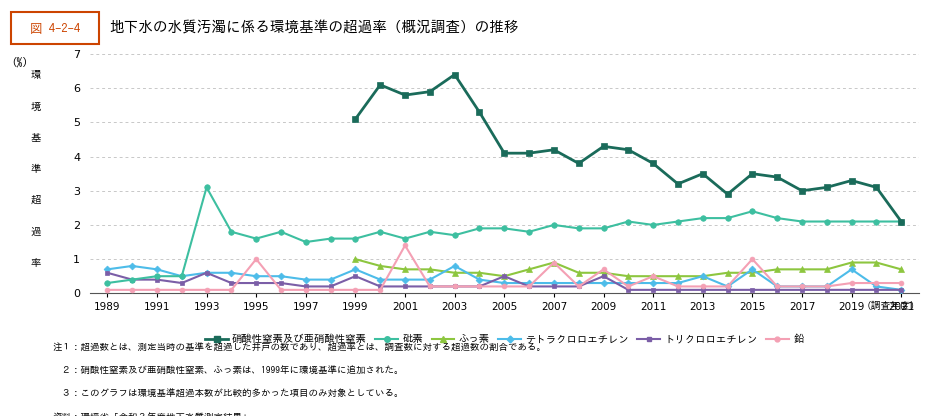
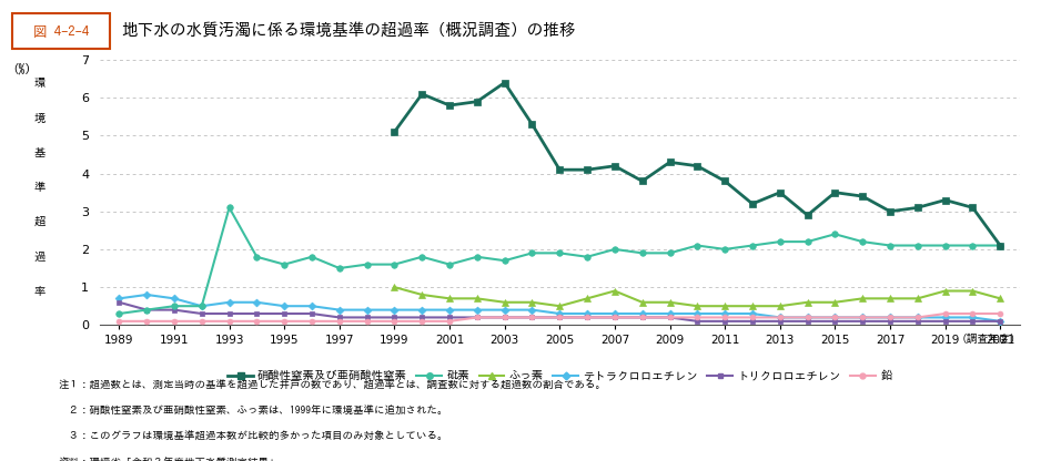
トリクロロエチレン/1993: 0.6 -> 0.3
鉛/1995: 1.0 -> 0.1
テトラクロロエチレン/1999: 0.7 -> 0.4
トリクロロエチレン/1999: 0.5 -> 0.2
鉛/2001: 1.4 -> 0.1
テトラクロロエチレン/2003: 0.8 -> 0.4
トリクロロエチレン/2005: 0.5 -> 0.2
鉛/2007: 0.9 -> 0.2
トリクロロエチレン/2009: 0.5 -> 0.2
鉛/2009: 0.7 -> 0.2
鉛/2011: 0.5 -> 0.2
テトラクロロエチレン/2013: 0.5 -> 0.2
テトラクロロエチレン/2015: 0.7 -> 0.2
鉛/2015: 1.0 -> 0.2
テトラクロロエチレン/2019: 0.7 -> 0.2
